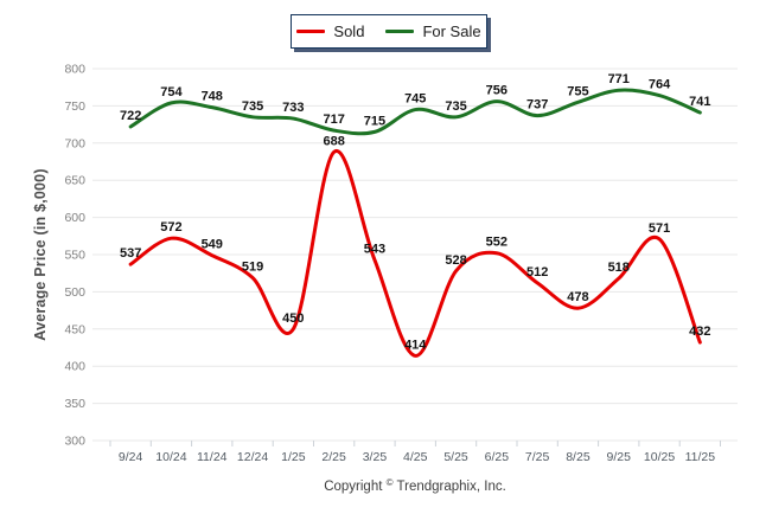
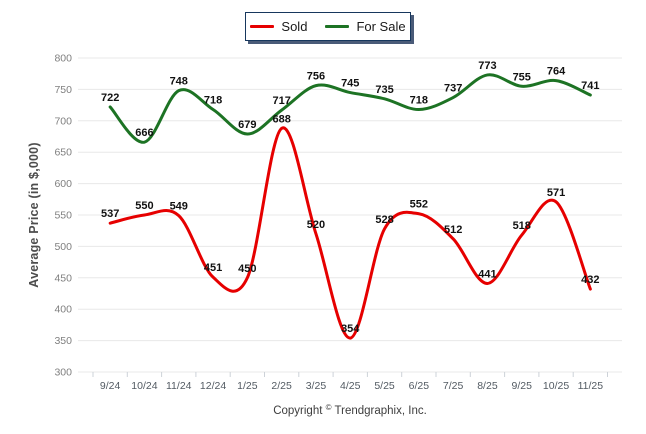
Sold/10/24: 572 -> 550
For Sale/10/24: 754 -> 666
Sold/12/24: 519 -> 451
For Sale/12/24: 735 -> 718
For Sale/1/25: 733 -> 679
Sold/3/25: 543 -> 520
For Sale/3/25: 715 -> 756
Sold/4/25: 414 -> 354
For Sale/6/25: 756 -> 718
Sold/8/25: 478 -> 441
For Sale/8/25: 755 -> 773
For Sale/9/25: 771 -> 755
